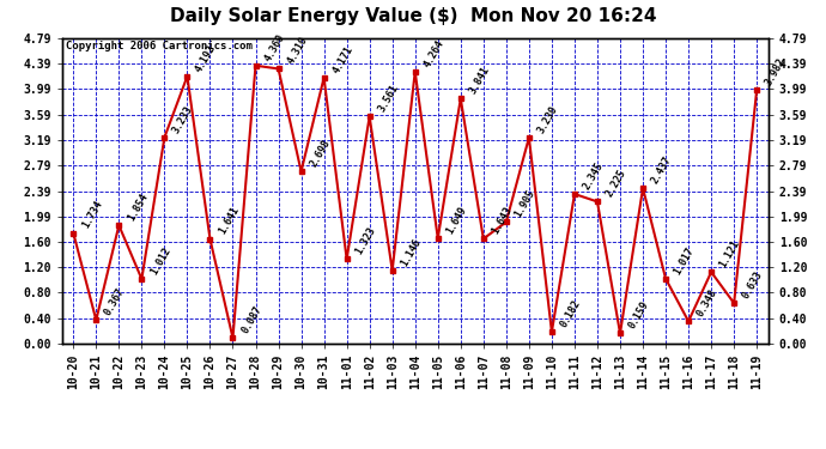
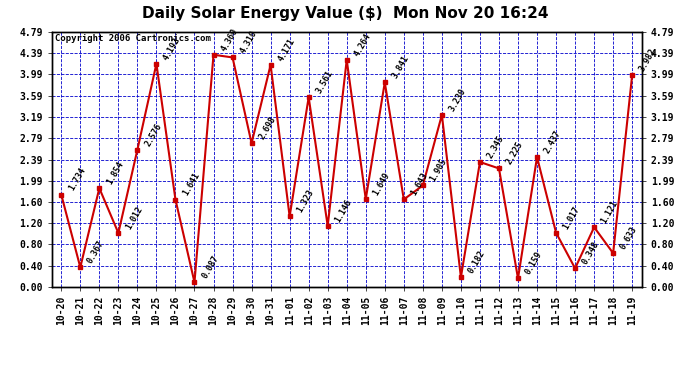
10-24: 3.233 -> 2.576
